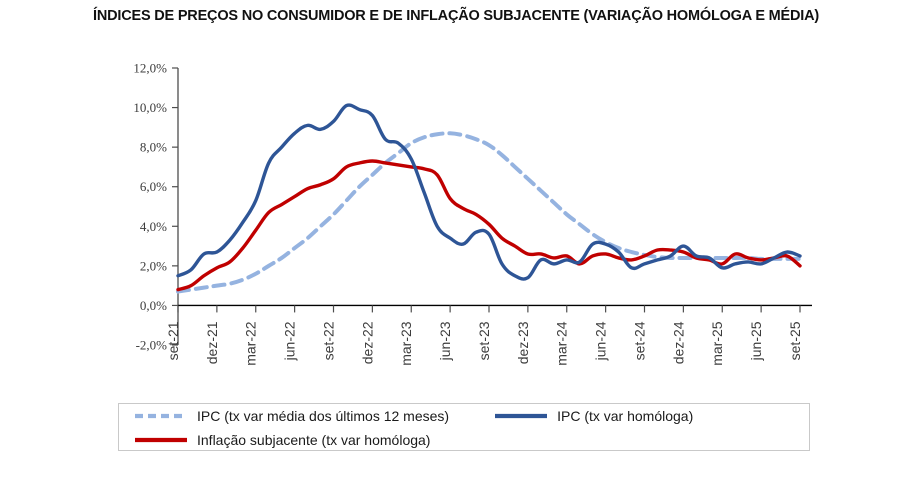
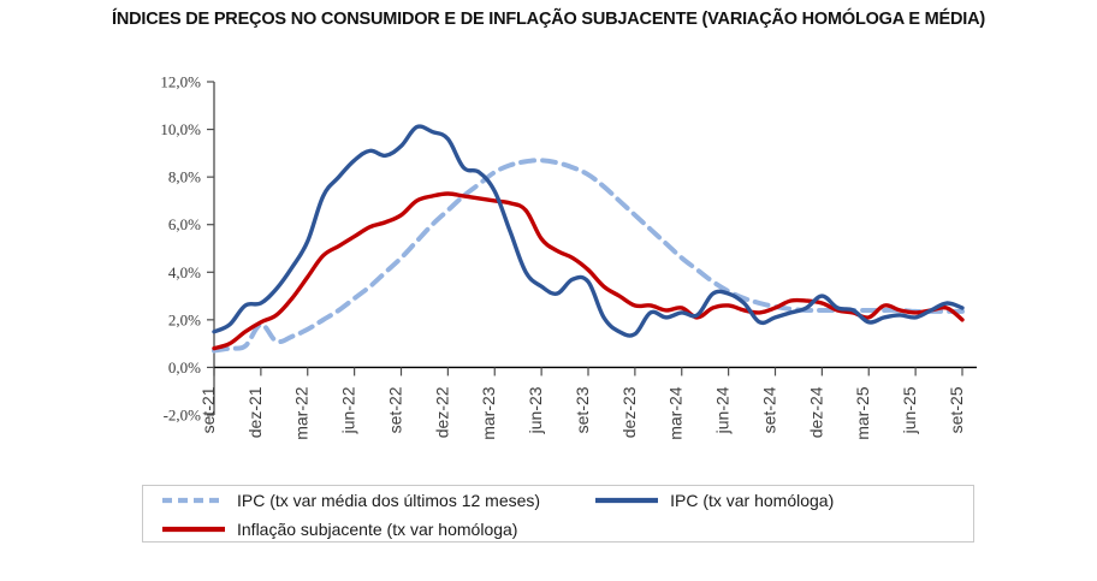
IPC (tx var média dos últimos 12 meses)/dez-21: 1,0% -> 1,8%
